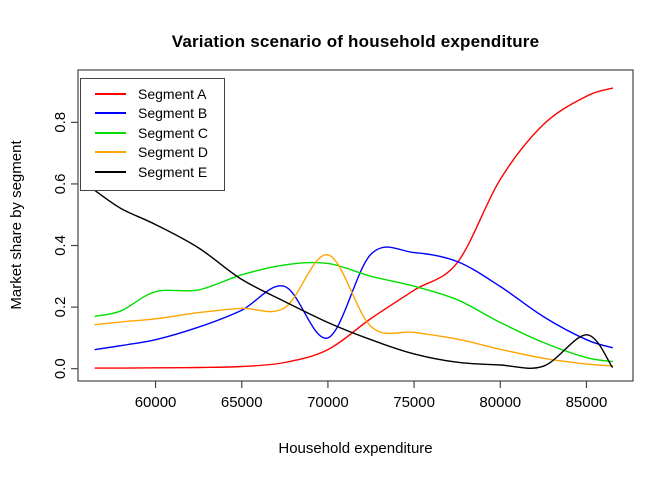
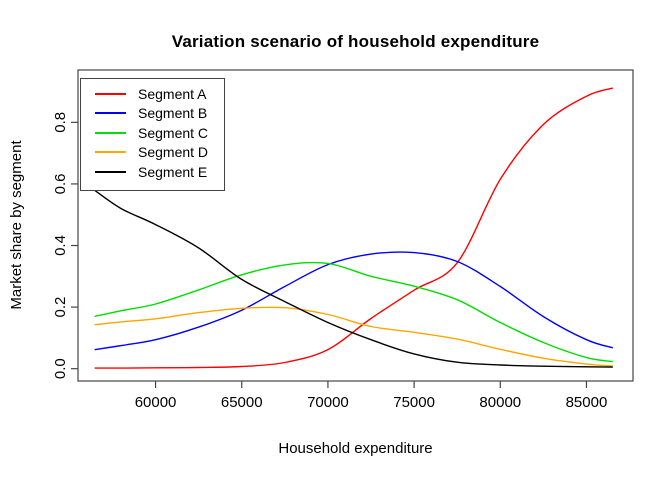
Segment C/60000: 0.25 -> 0.21
Segment B/70000: 0.10 -> 0.34
Segment D/70000: 0.37 -> 0.18
Segment E/85000: 0.11 -> 0.01
